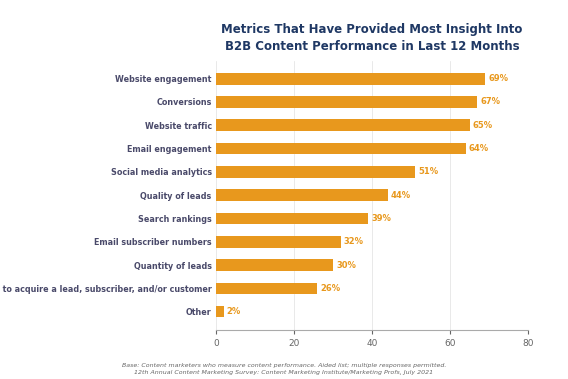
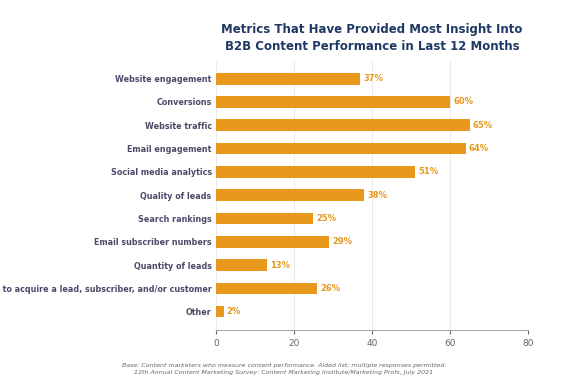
Website engagement: 69% -> 37%
Conversions: 67% -> 60%
Quality of leads: 44% -> 38%
Search rankings: 39% -> 25%
Email subscriber numbers: 32% -> 29%
Quantity of leads: 30% -> 13%
